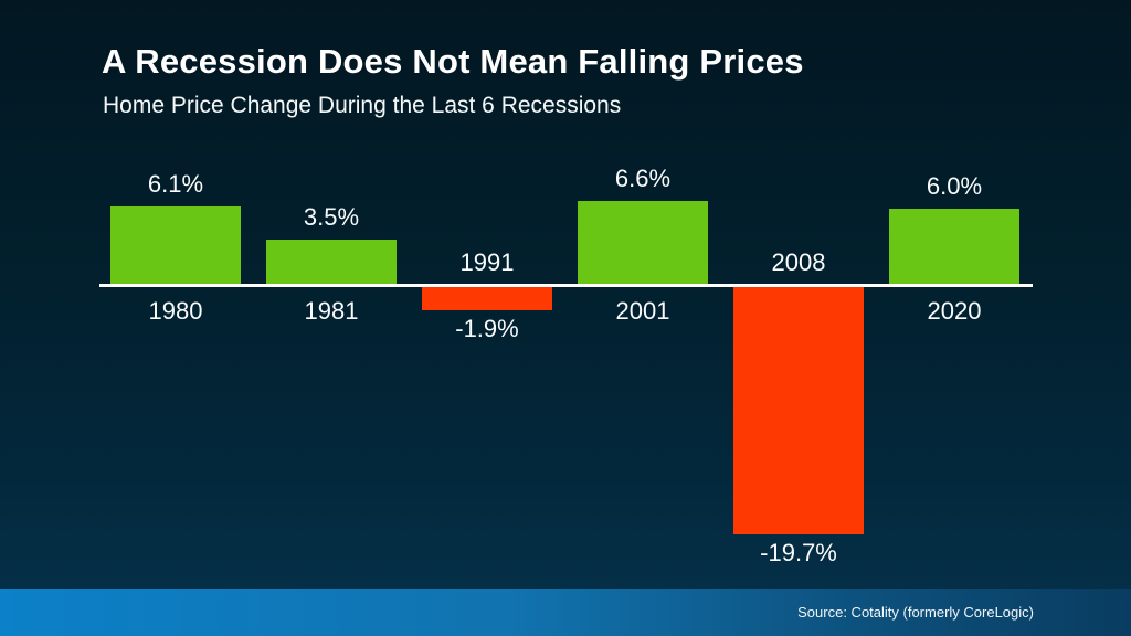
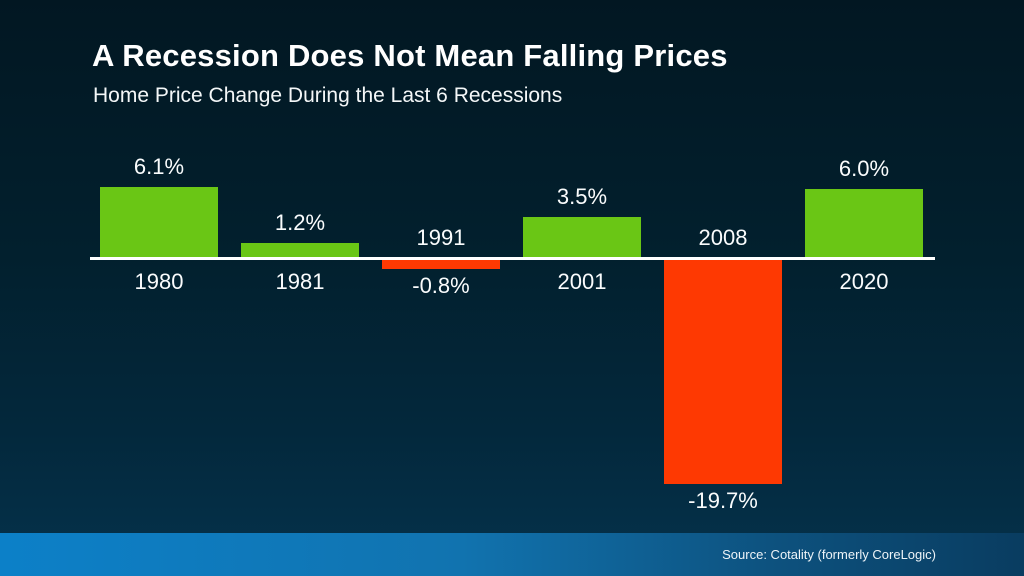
1981: 3.5% -> 1.2%
1991: -1.9% -> -0.8%
2001: 6.6% -> 3.5%
